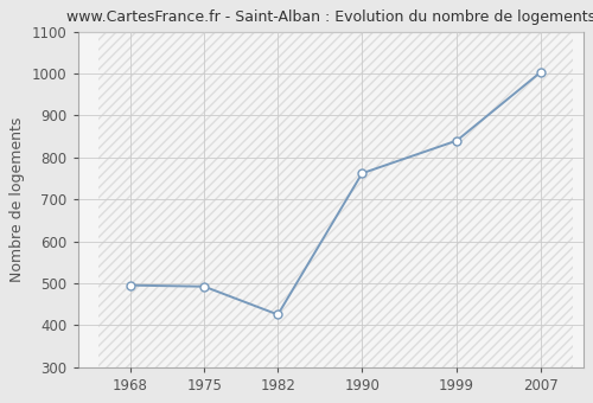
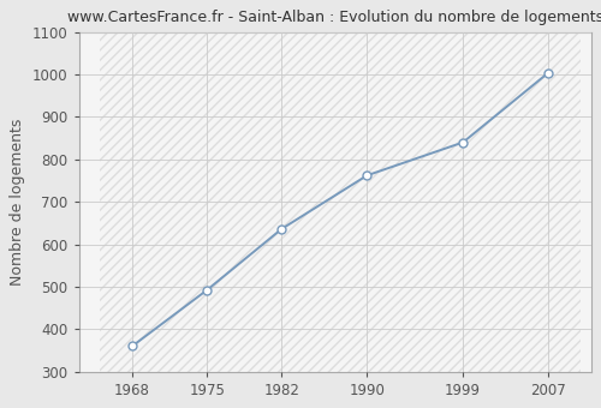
1968: 495 -> 360
1982: 425 -> 636
